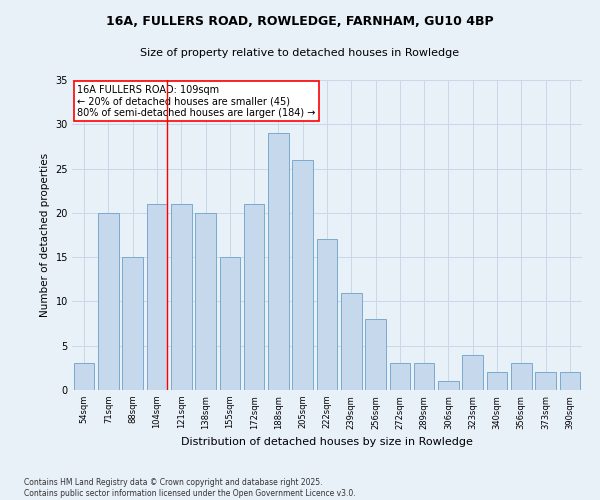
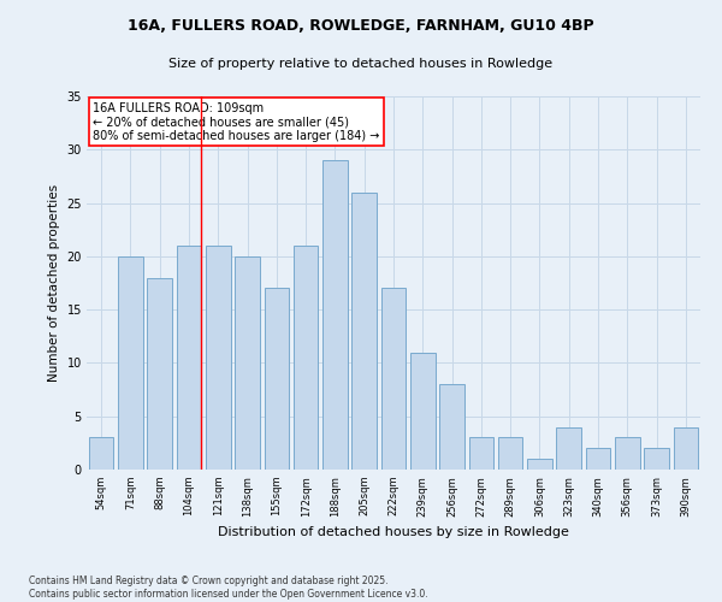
88sqm: 15 -> 18
155sqm: 15 -> 17
390sqm: 2 -> 4
